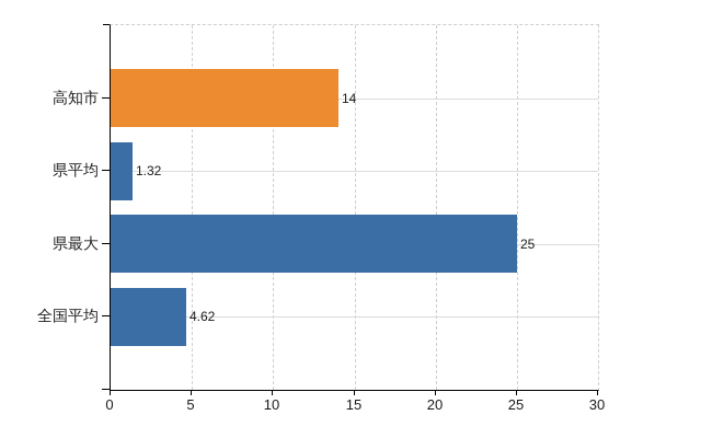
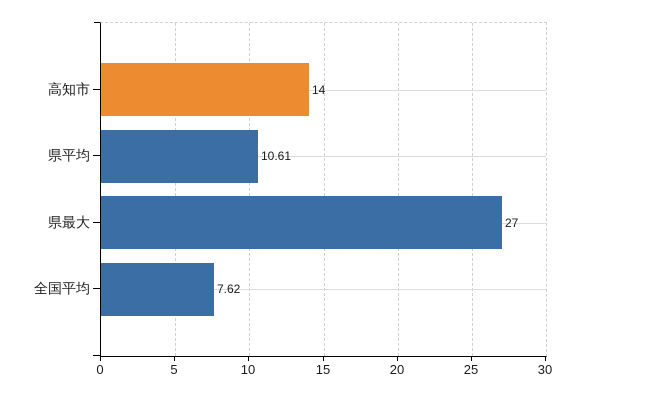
県平均: 1.32 -> 10.61
県最大: 25 -> 27
全国平均: 4.62 -> 7.62
